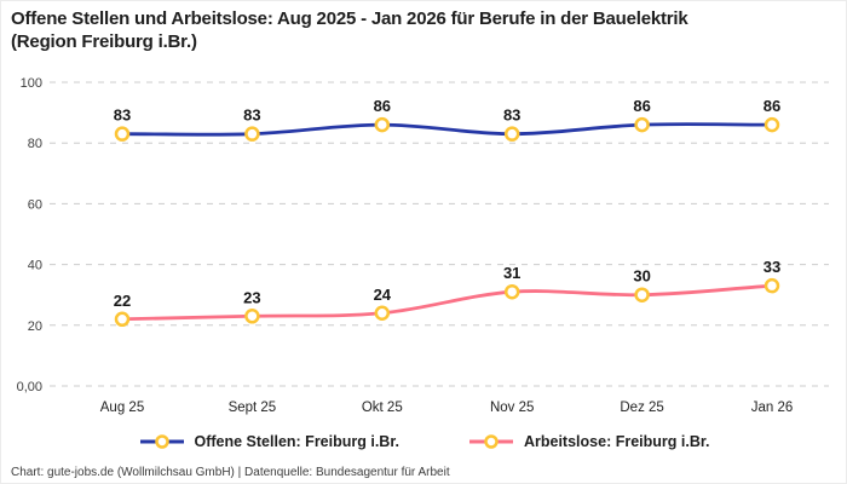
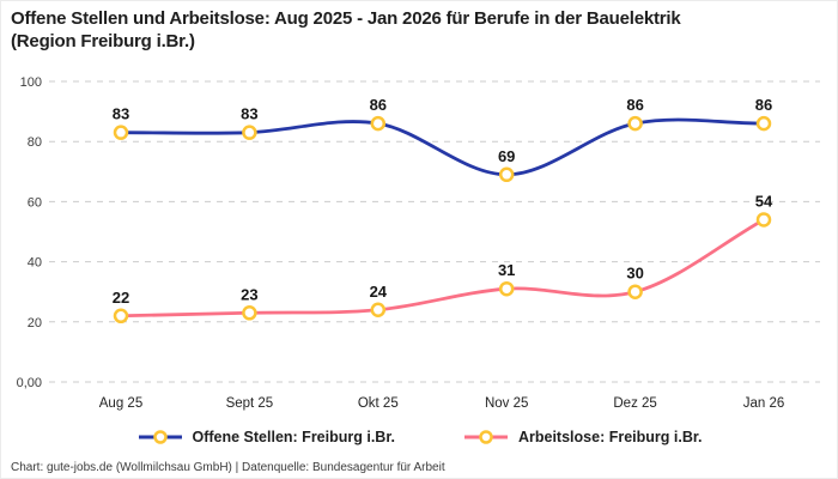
Offene Stellen: Freiburg i.Br./Nov 25: 83 -> 69
Arbeitslose: Freiburg i.Br./Jan 26: 33 -> 54
